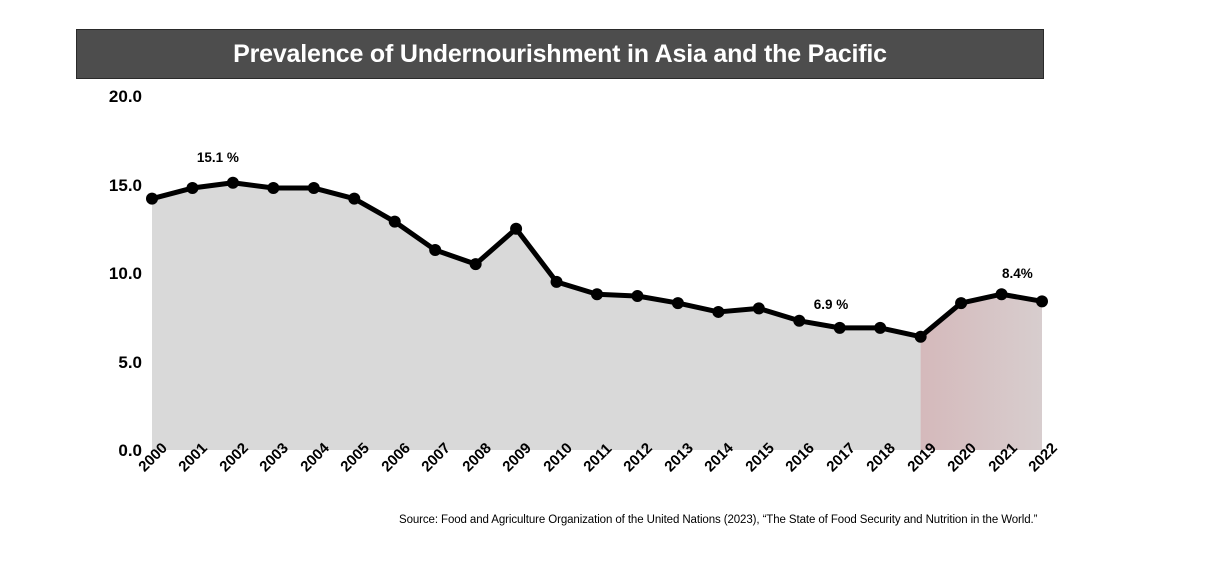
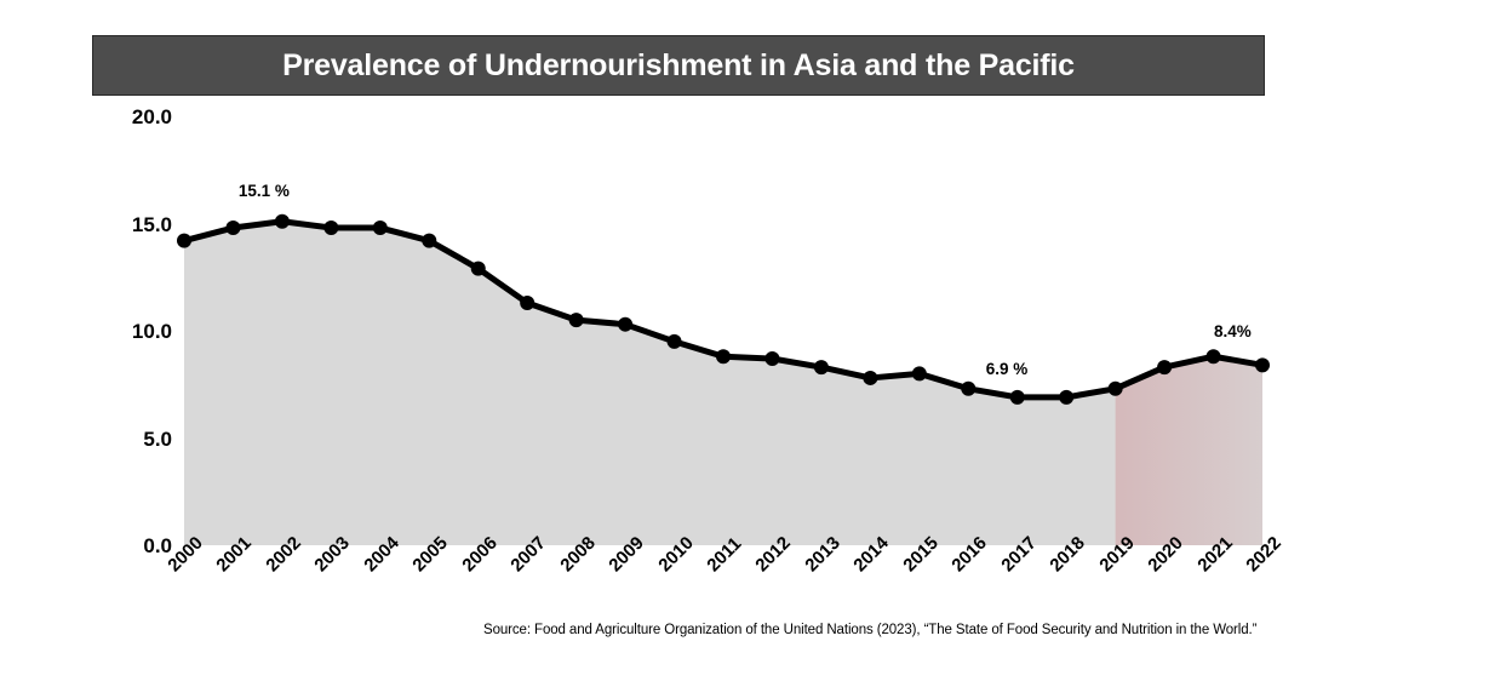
2009: 12.5 -> 10.3
2019: 6.4 -> 7.3
